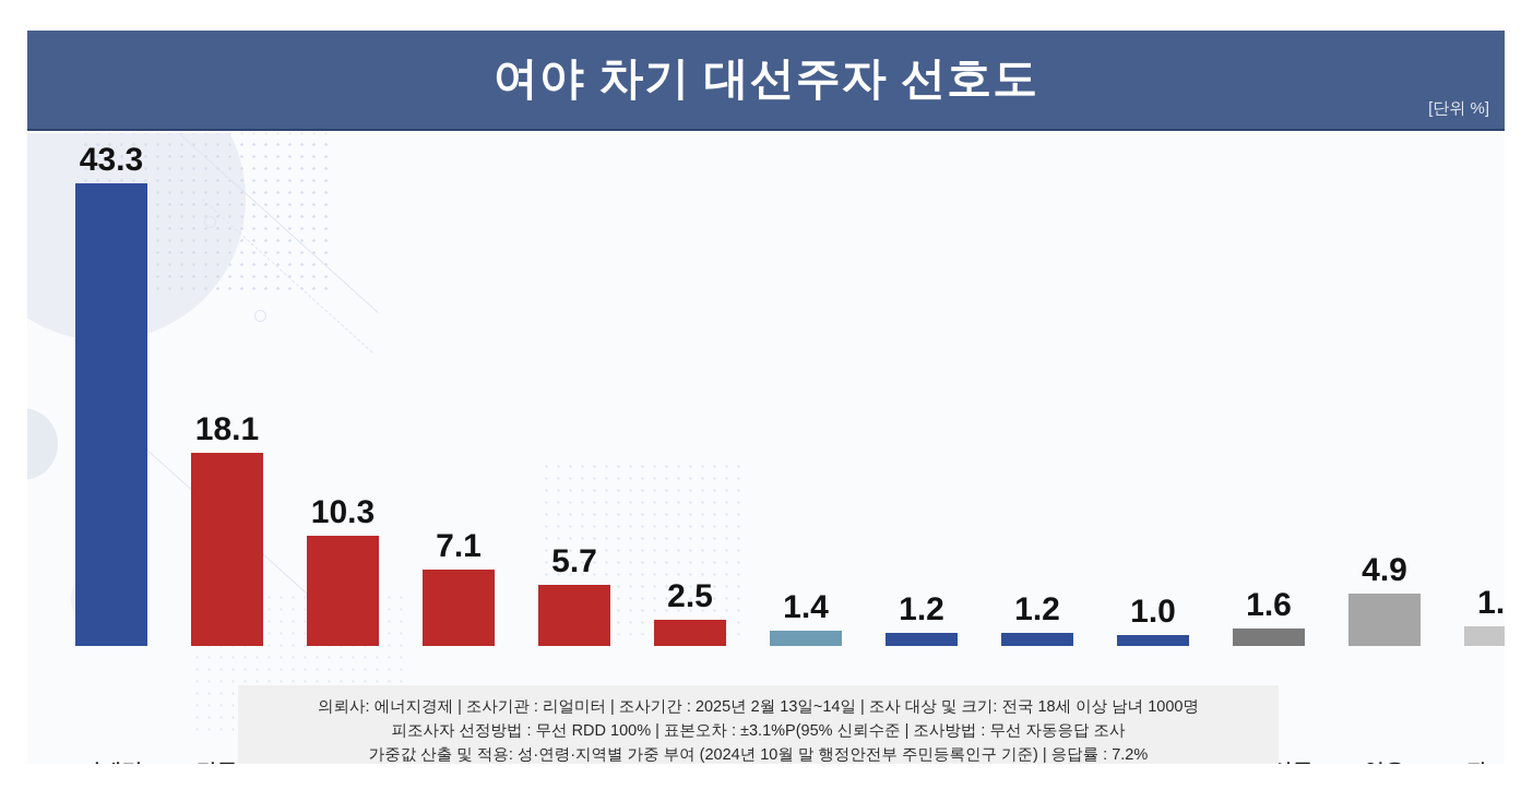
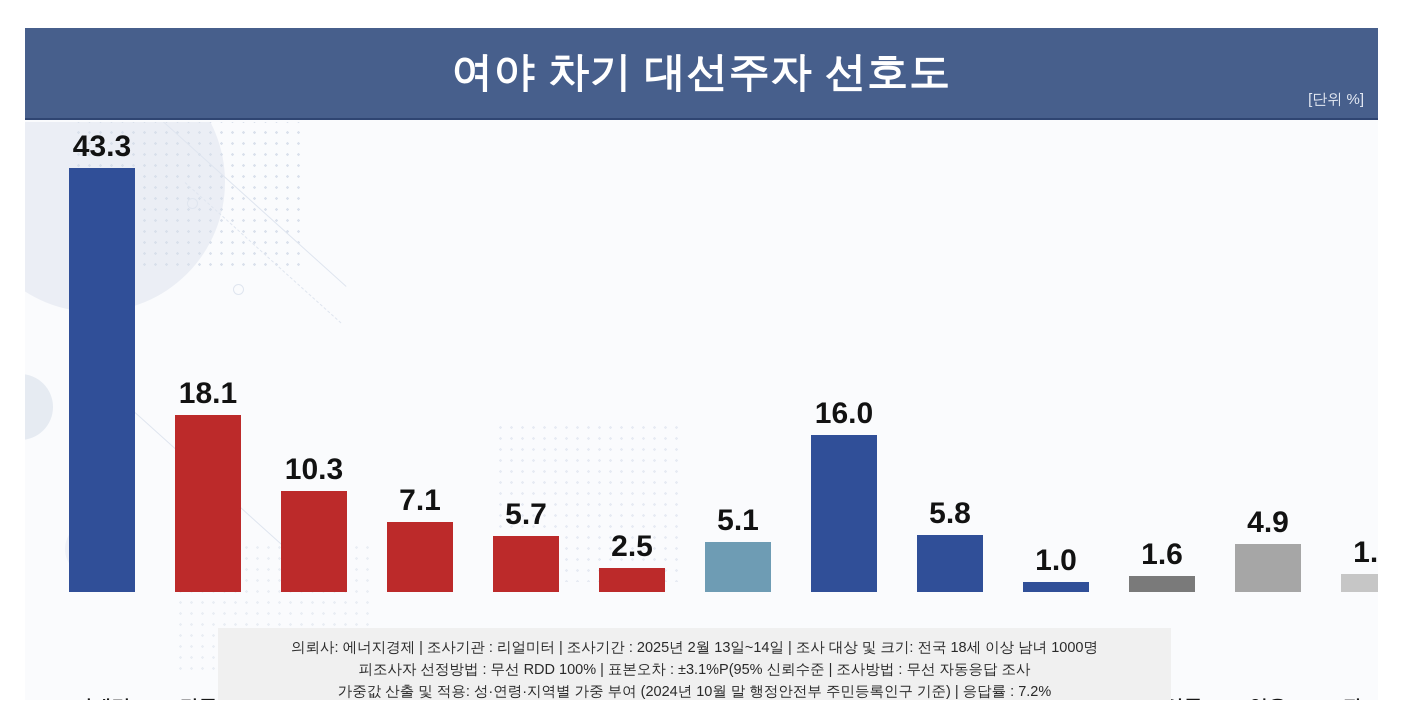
이낙연: 1.4 -> 5.1
김경수: 1.2 -> 16.0
김동연: 1.2 -> 5.8
